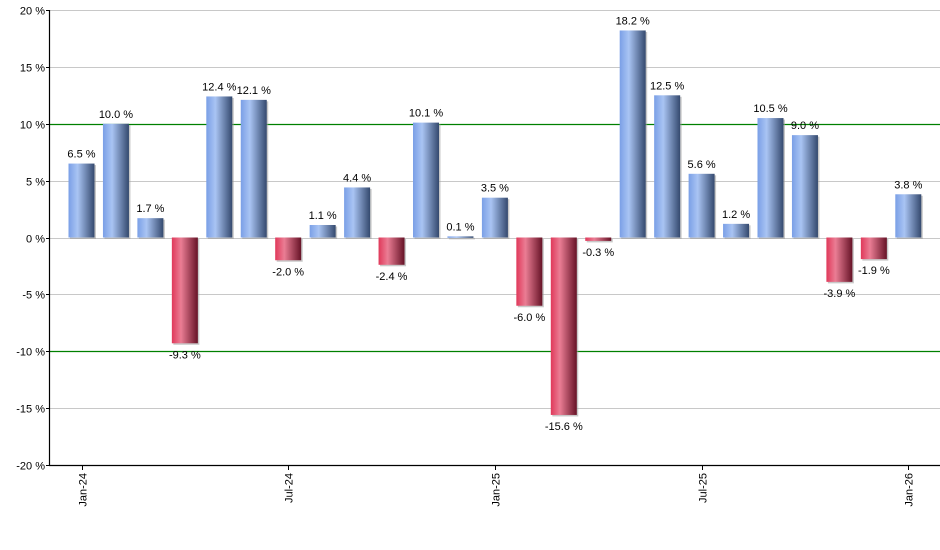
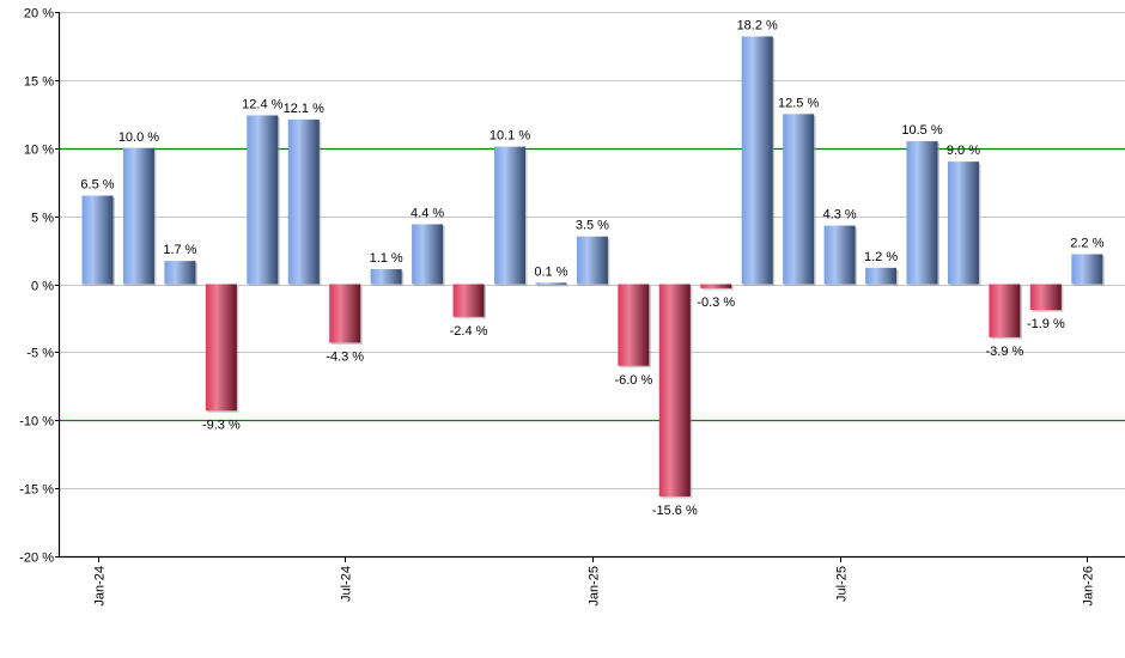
Jul-24: -2.0 -> -4.3
Jul-25: 5.6 -> 4.3
Jan-26: 3.8 -> 2.2
